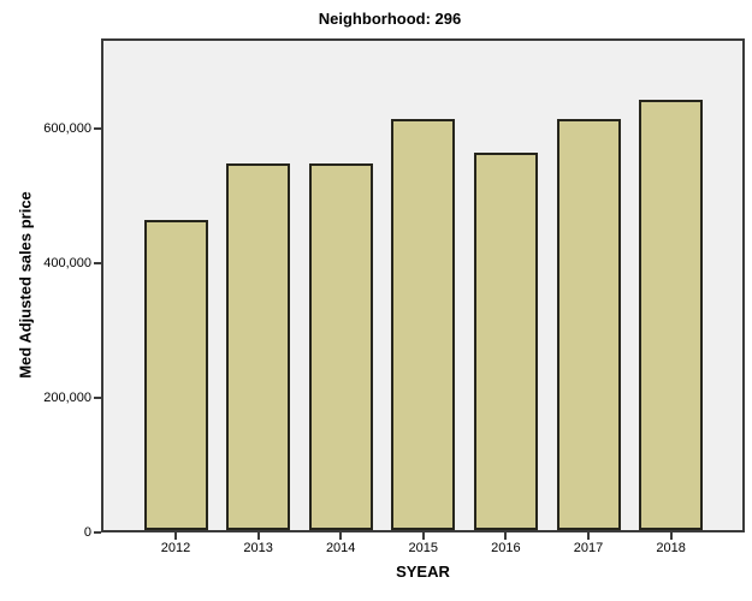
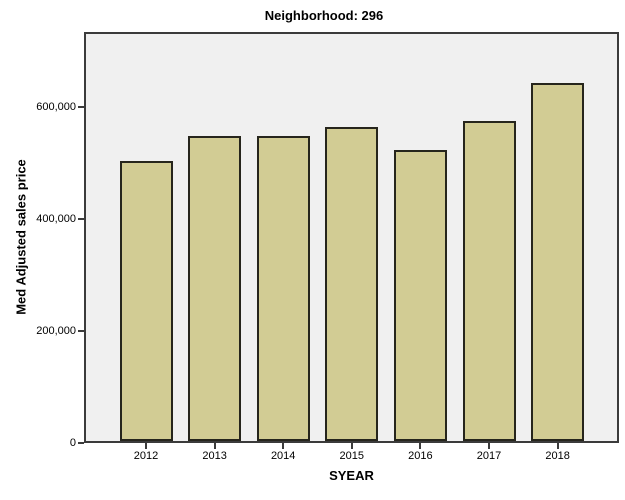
2012: 460000 -> 500000
2015: 610000 -> 560000
2016: 560000 -> 520000
2017: 610000 -> 570000
